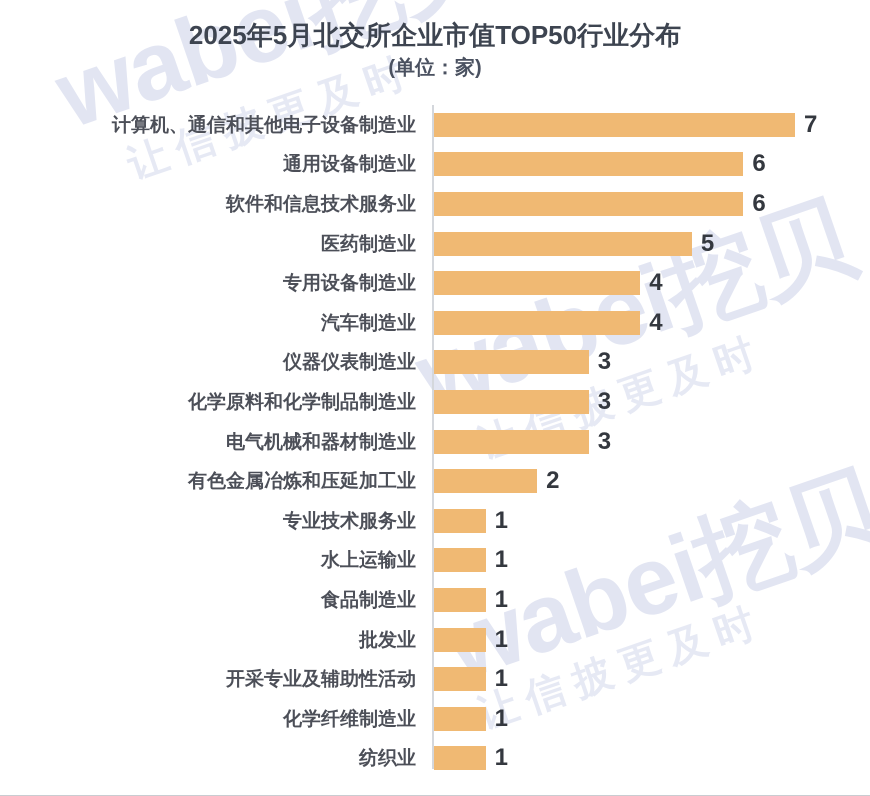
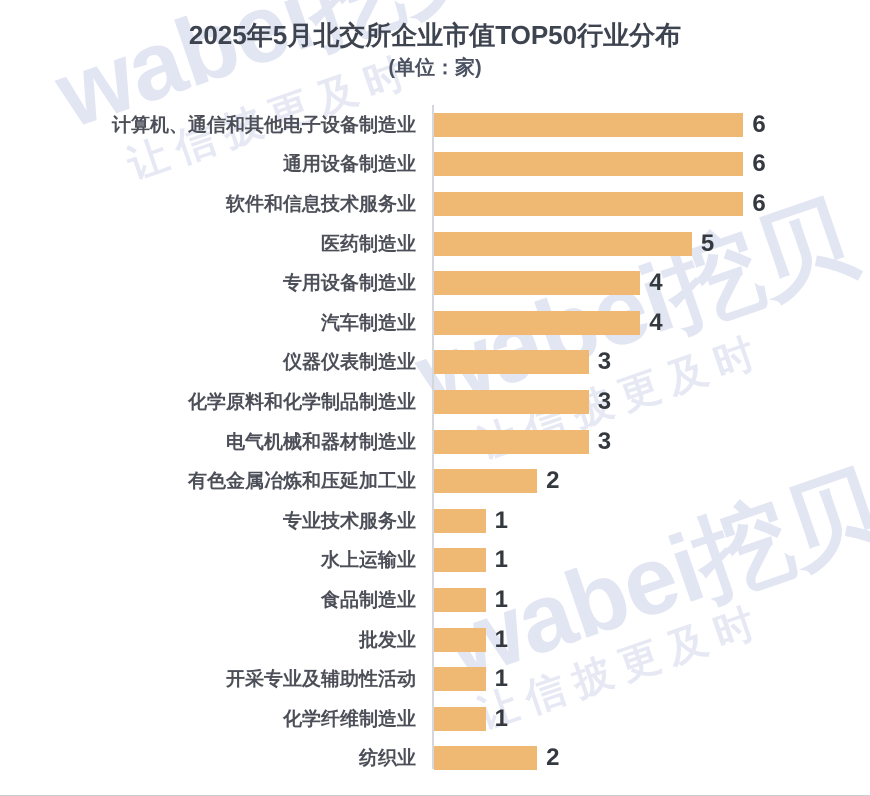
计算机、通信和其他电子设备制造业: 7 -> 6
纺织业: 1 -> 2
